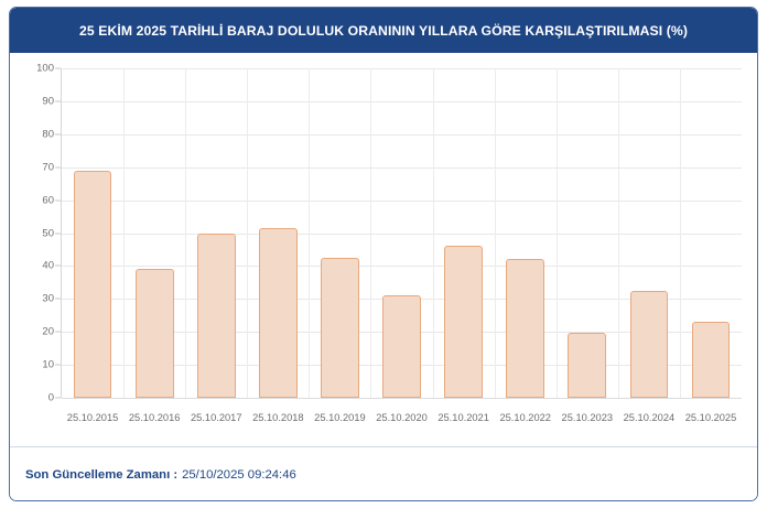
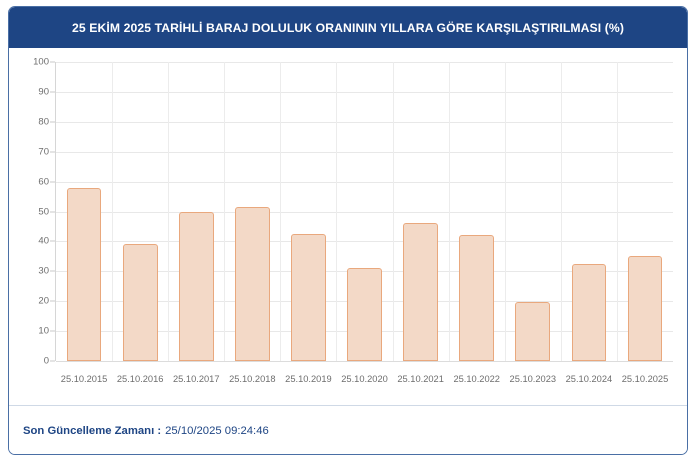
25.10.2015: 69 -> 58
25.10.2025: 23 -> 35
